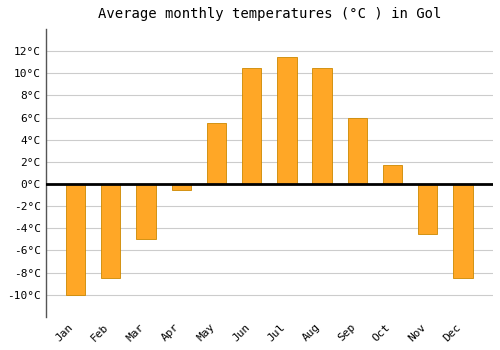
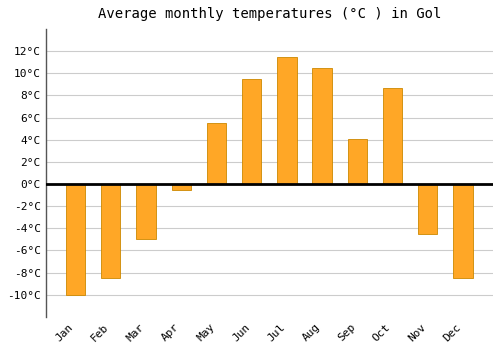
Jun: 10.5°C -> 9.5°C
Sep: 6.0°C -> 4.1°C
Oct: 1.7°C -> 8.7°C
